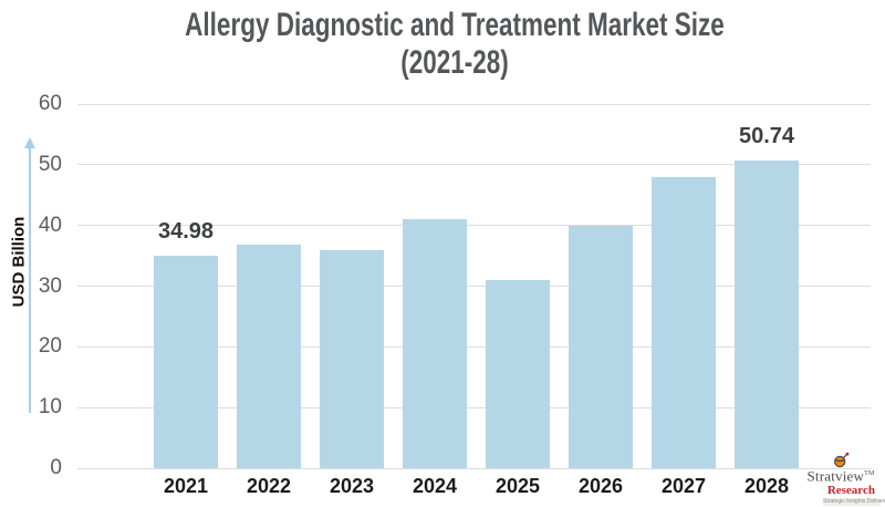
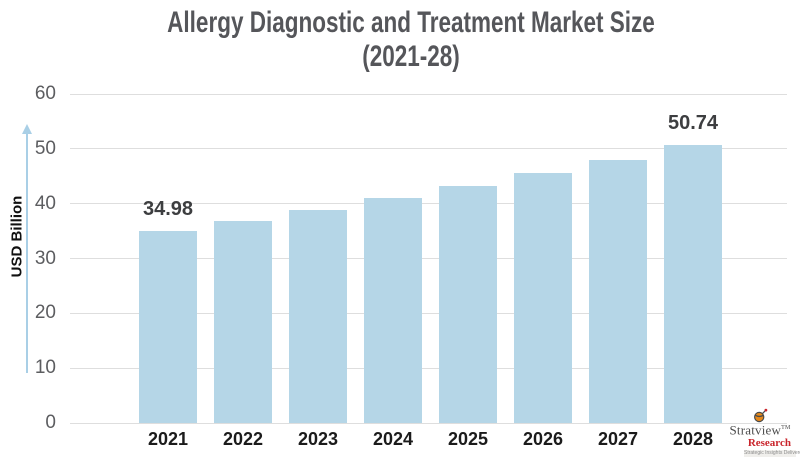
2023: 36 -> 39
2025: 31 -> 43
2026: 40 -> 46
